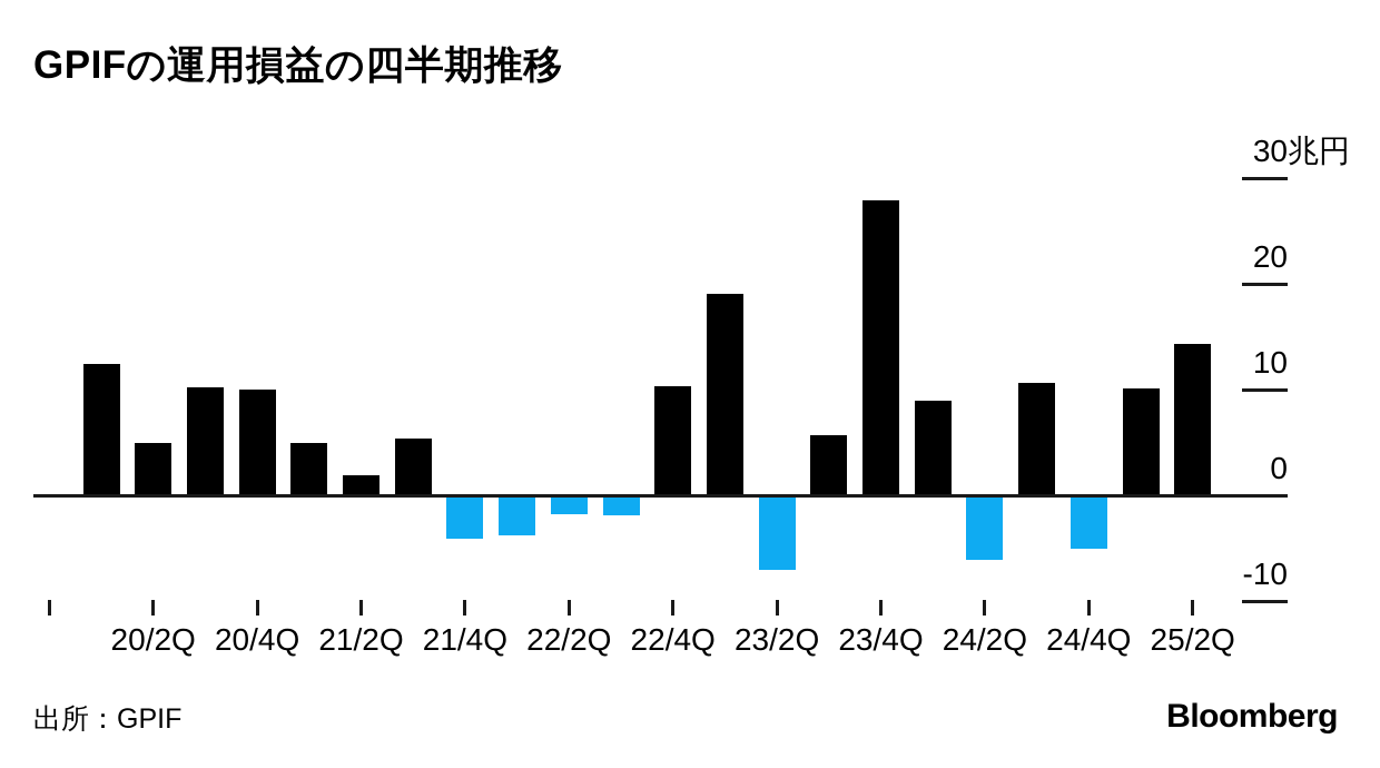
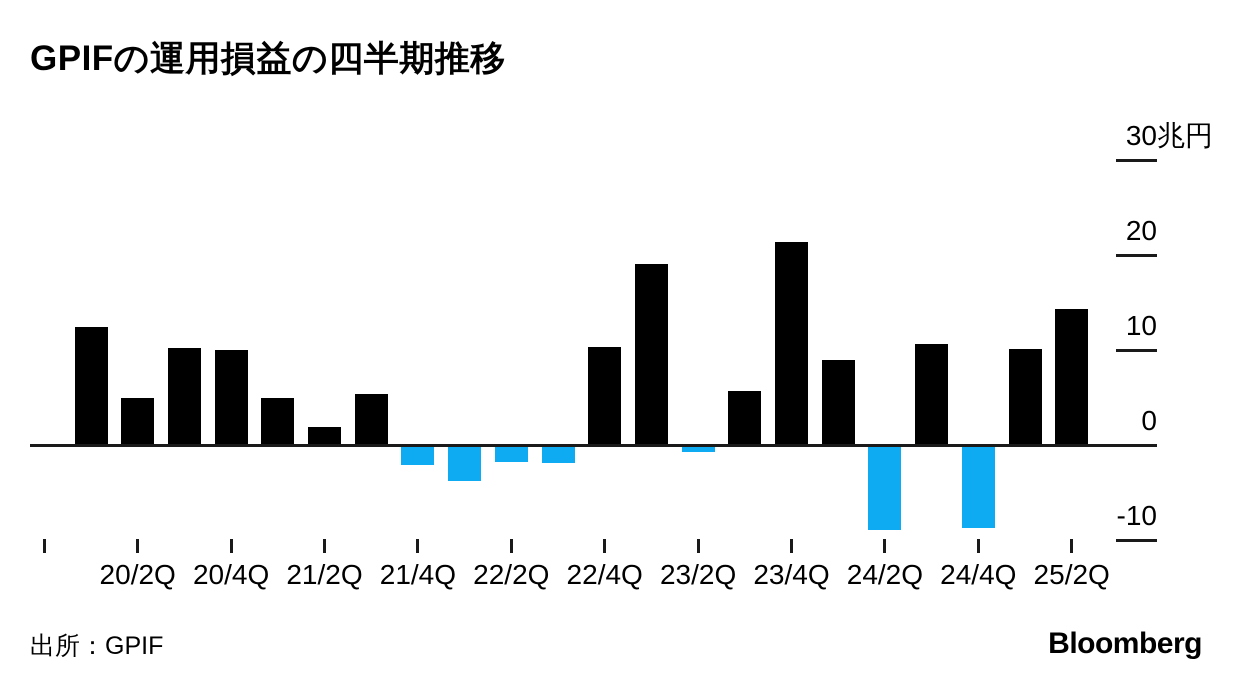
21/4Q: -4 -> -2
23/2Q: -7 -> -1
23/4Q: 28 -> 21
24/2Q: -6 -> -9
24/4Q: -5 -> -9
